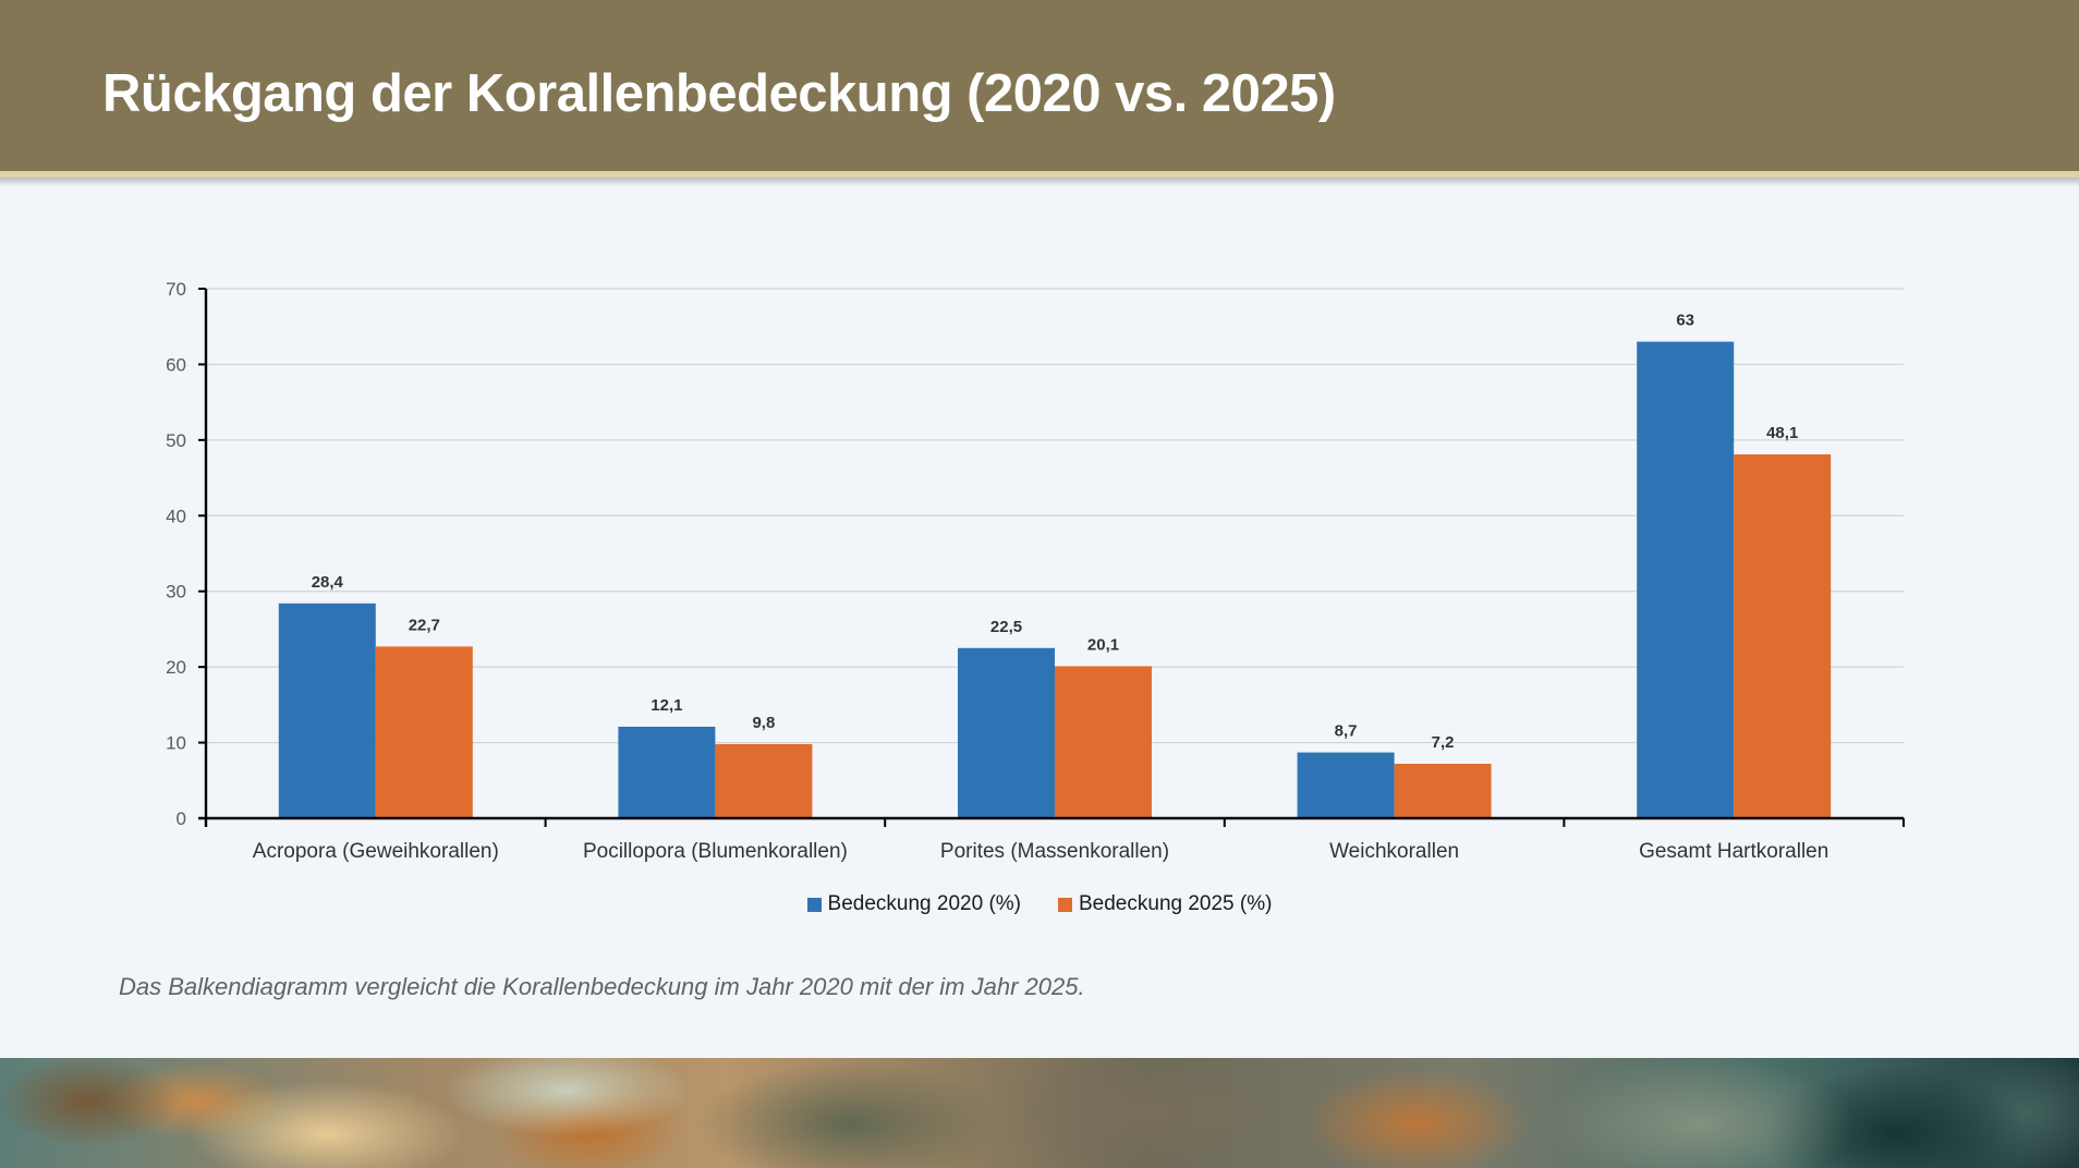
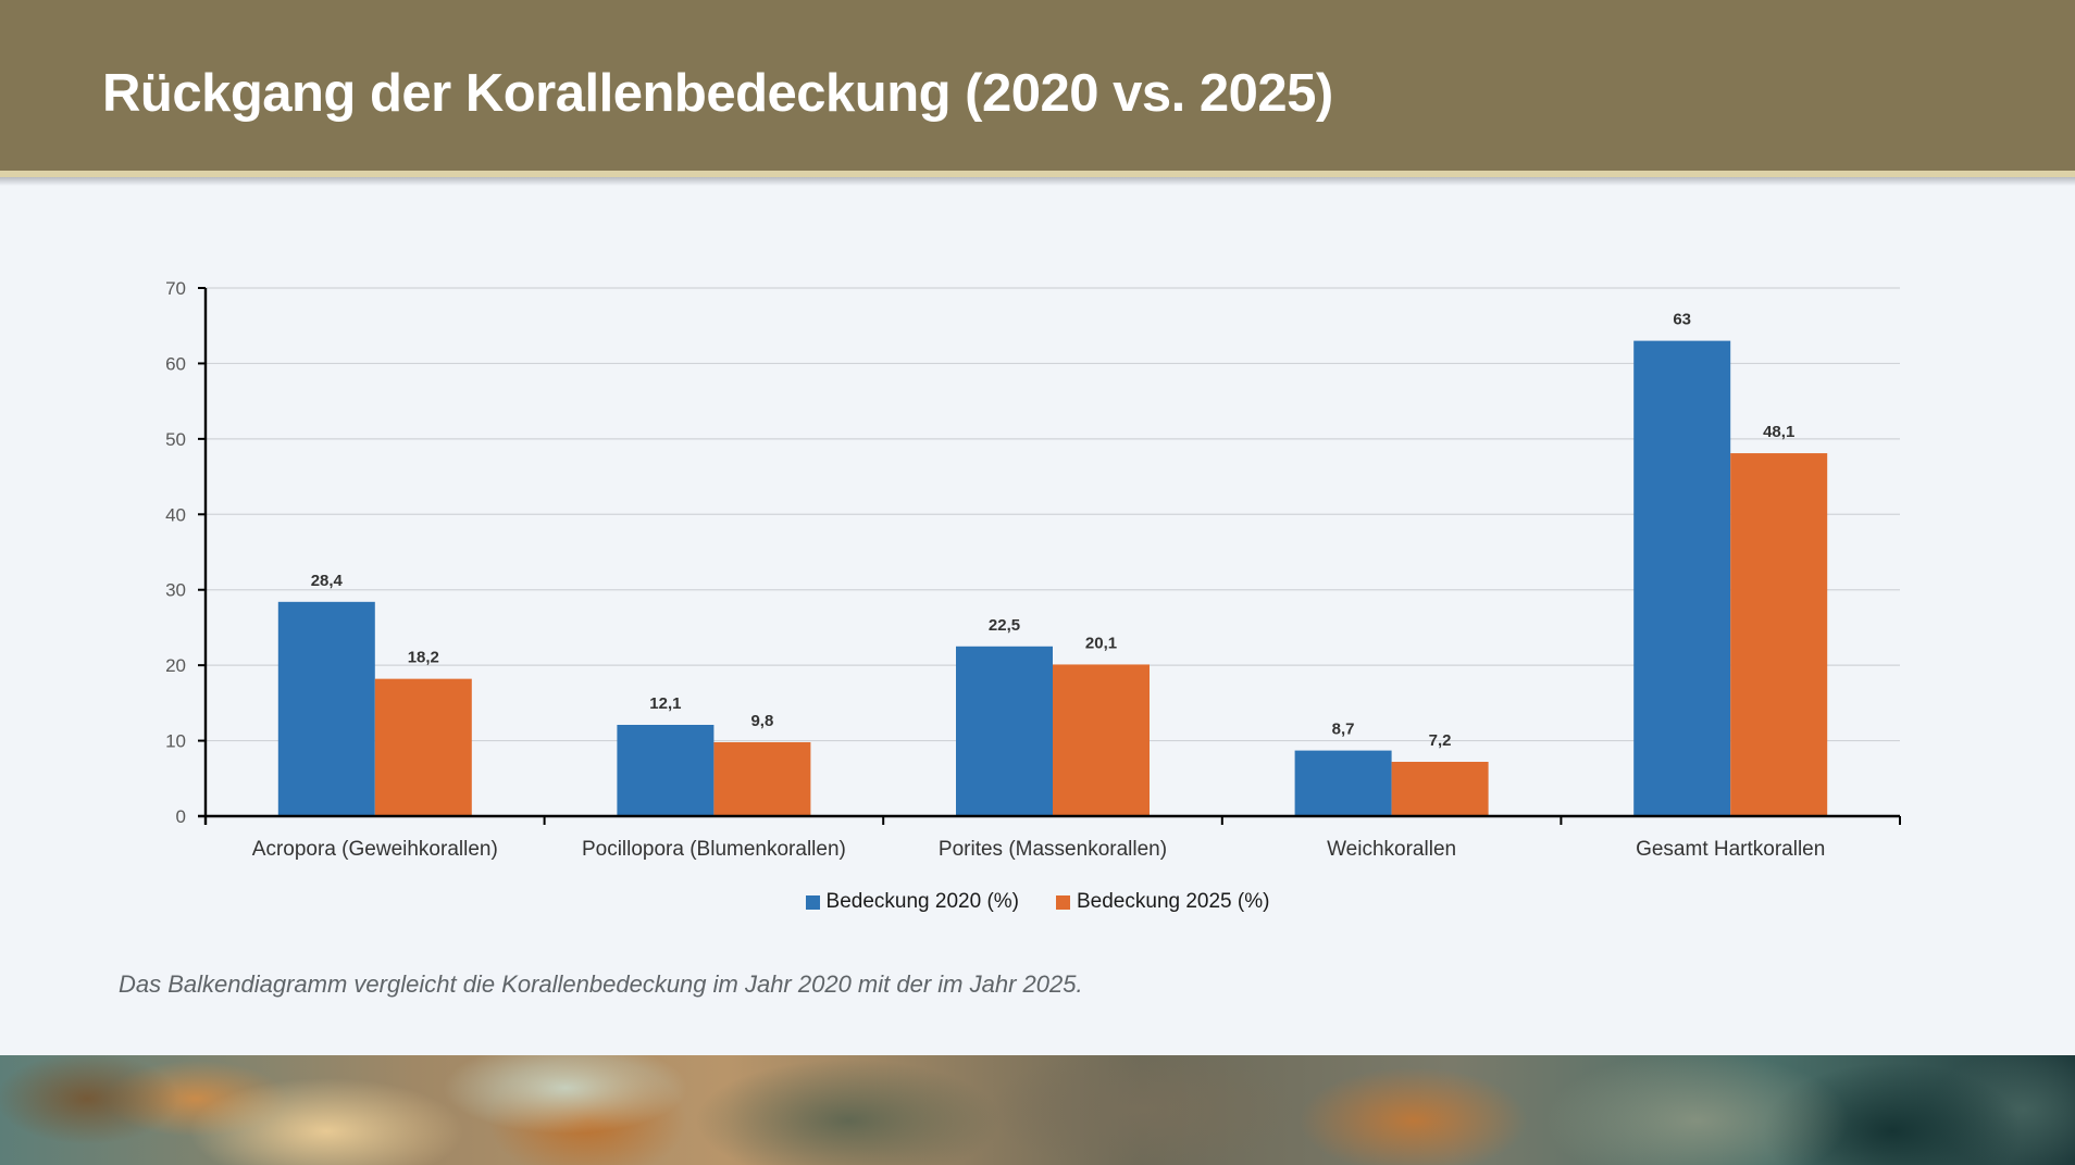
Bedeckung 2025 (%)/Acropora (Geweihkorallen): 22,7 -> 18,2
